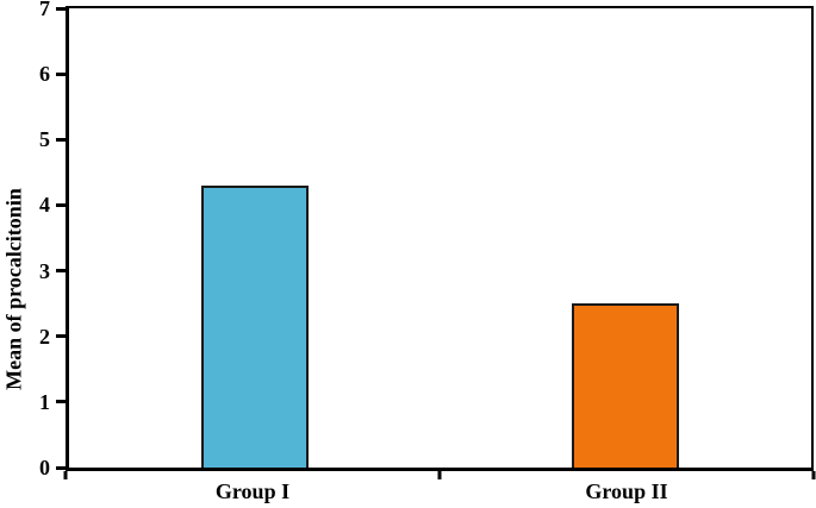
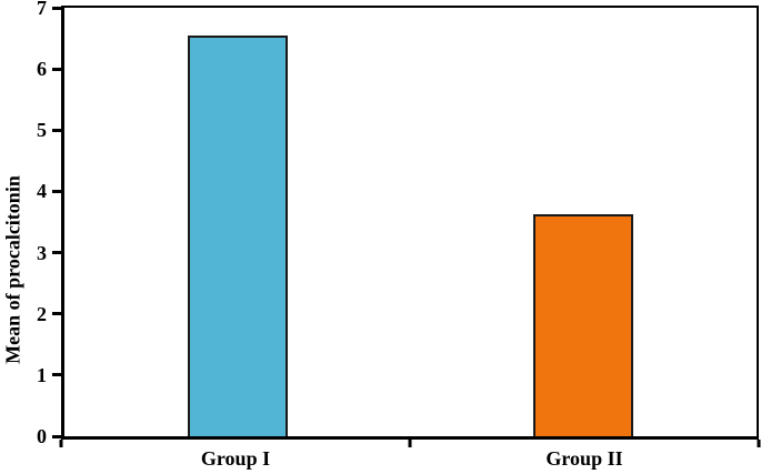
Group I: 4.3 -> 6.5
Group II: 2.5 -> 3.6
